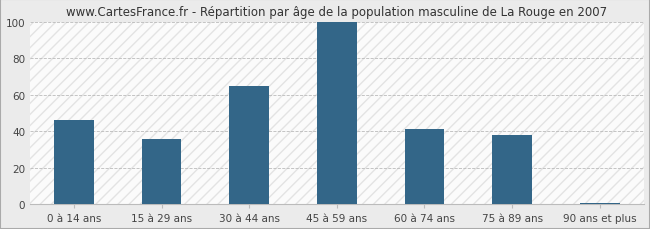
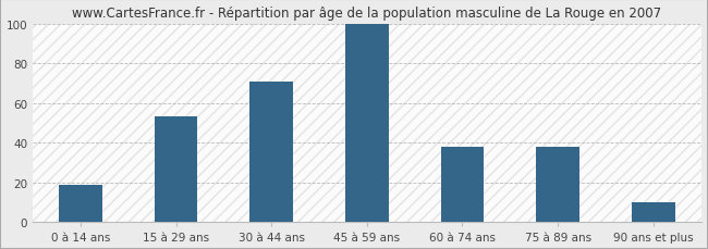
0 à 14 ans: 46 -> 19
15 à 29 ans: 36 -> 53
30 à 44 ans: 65 -> 71
60 à 74 ans: 41 -> 38
90 ans et plus: 1 -> 10
